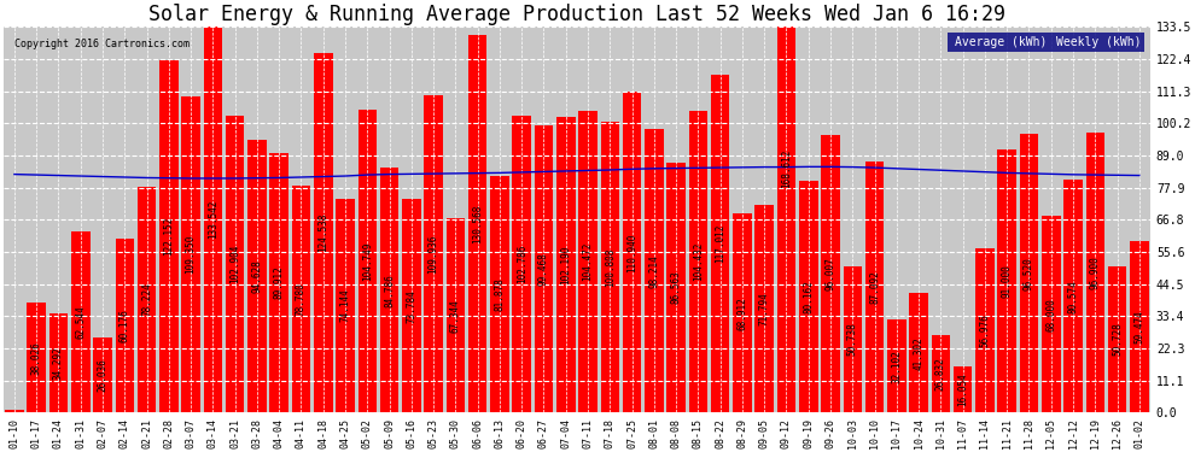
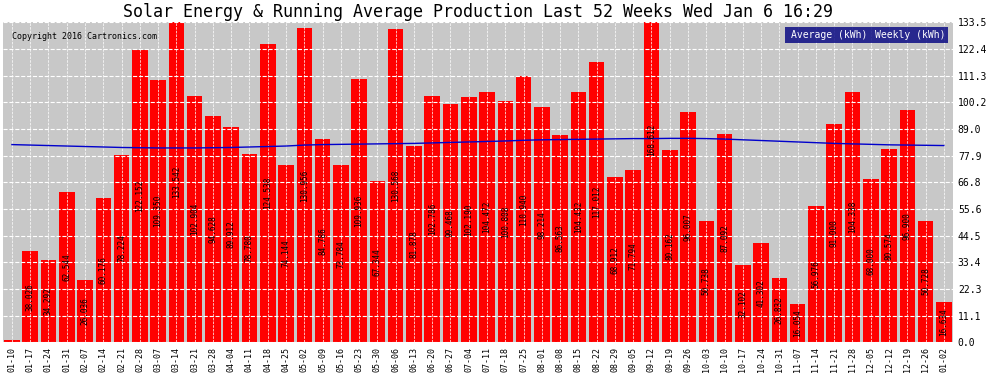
Weekly (kWh)/05-02: 104.749 -> 130.956
Weekly (kWh)/11-28: 96.520 -> 104.338
Weekly (kWh)/01-02: 59.474 -> 16.634
